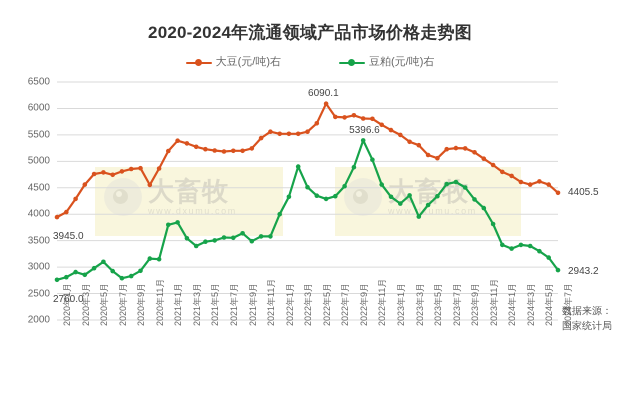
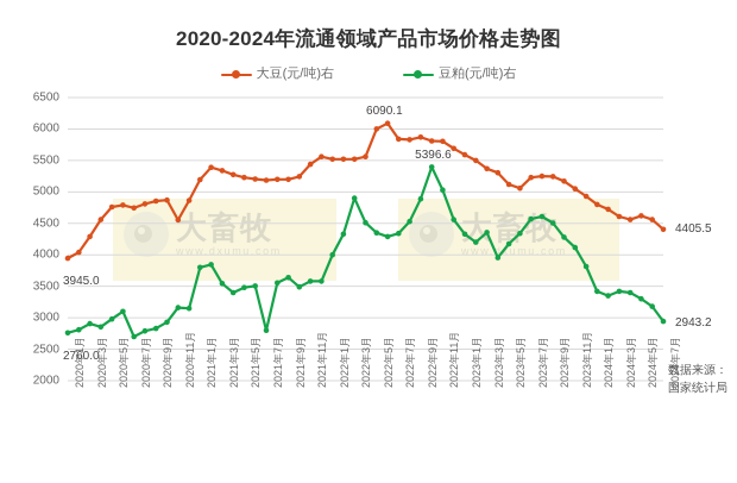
豆粕(元/吨)右/2020年7月: 2900 -> 2700
豆粕(元/吨)右/2021年7月: 3600 -> 2800
大豆(元/吨)右/2022年5月: 5700 -> 6000
